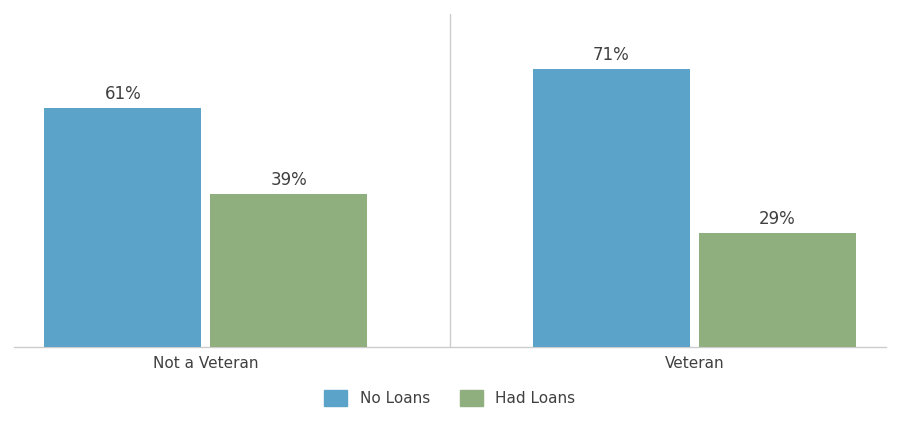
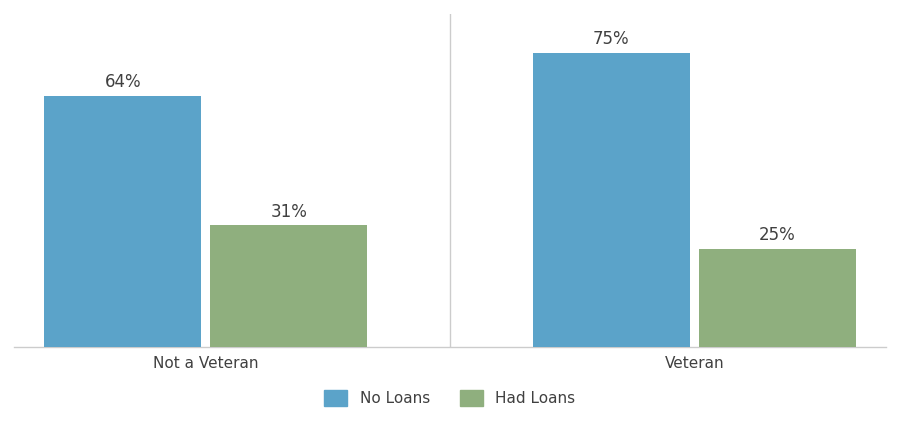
No Loans/Not a Veteran: 61% -> 64%
Had Loans/Not a Veteran: 39% -> 31%
No Loans/Veteran: 71% -> 75%
Had Loans/Veteran: 29% -> 25%
